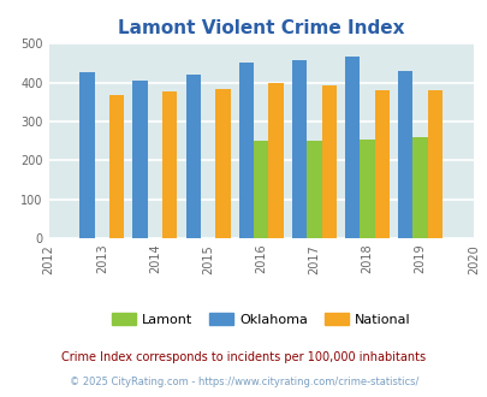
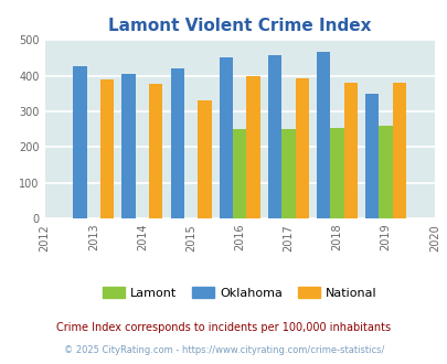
National/2013: 368 -> 390
National/2015: 384 -> 330
Oklahoma/2019: 431 -> 350
